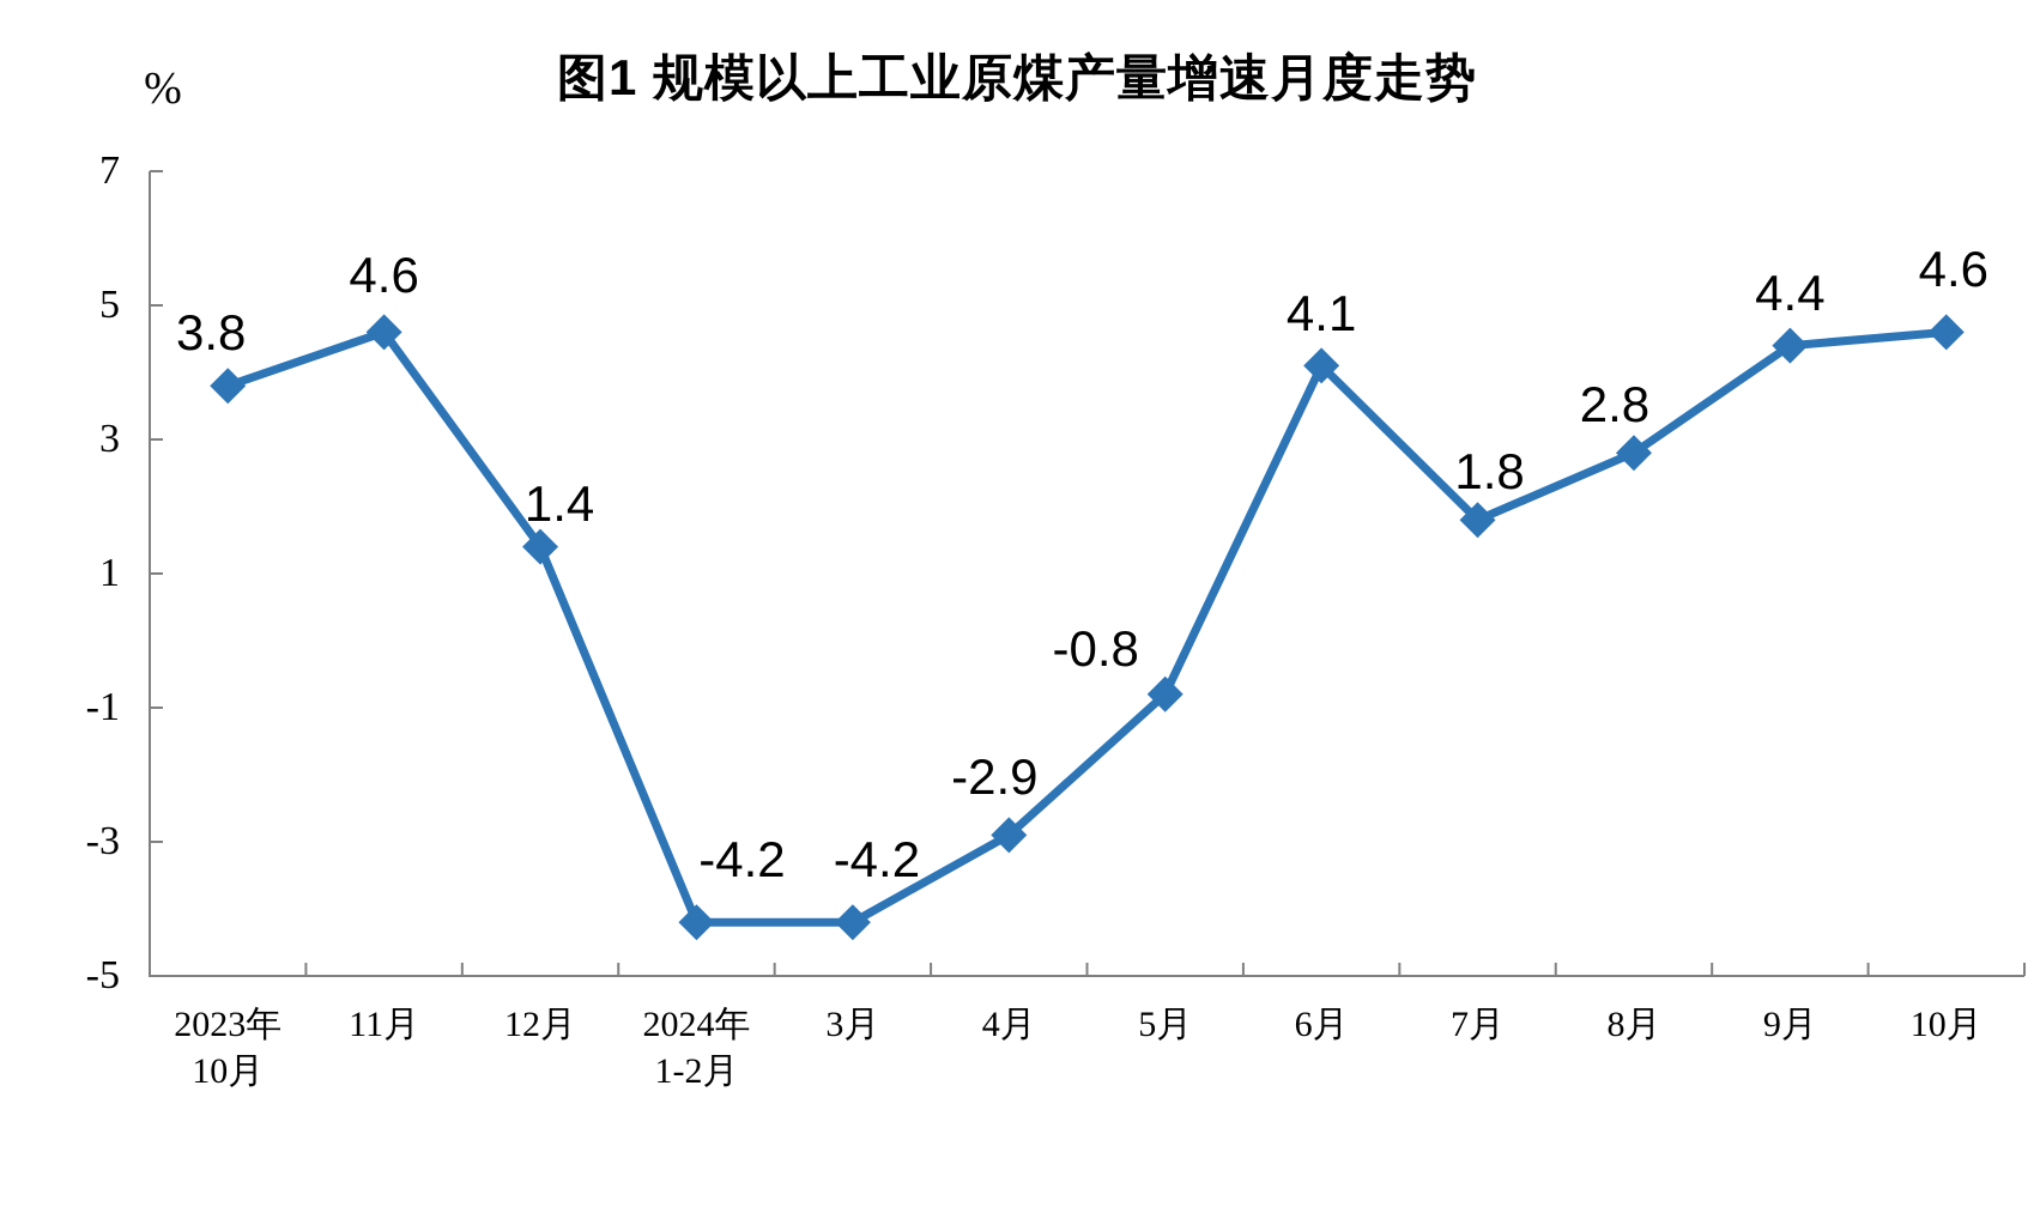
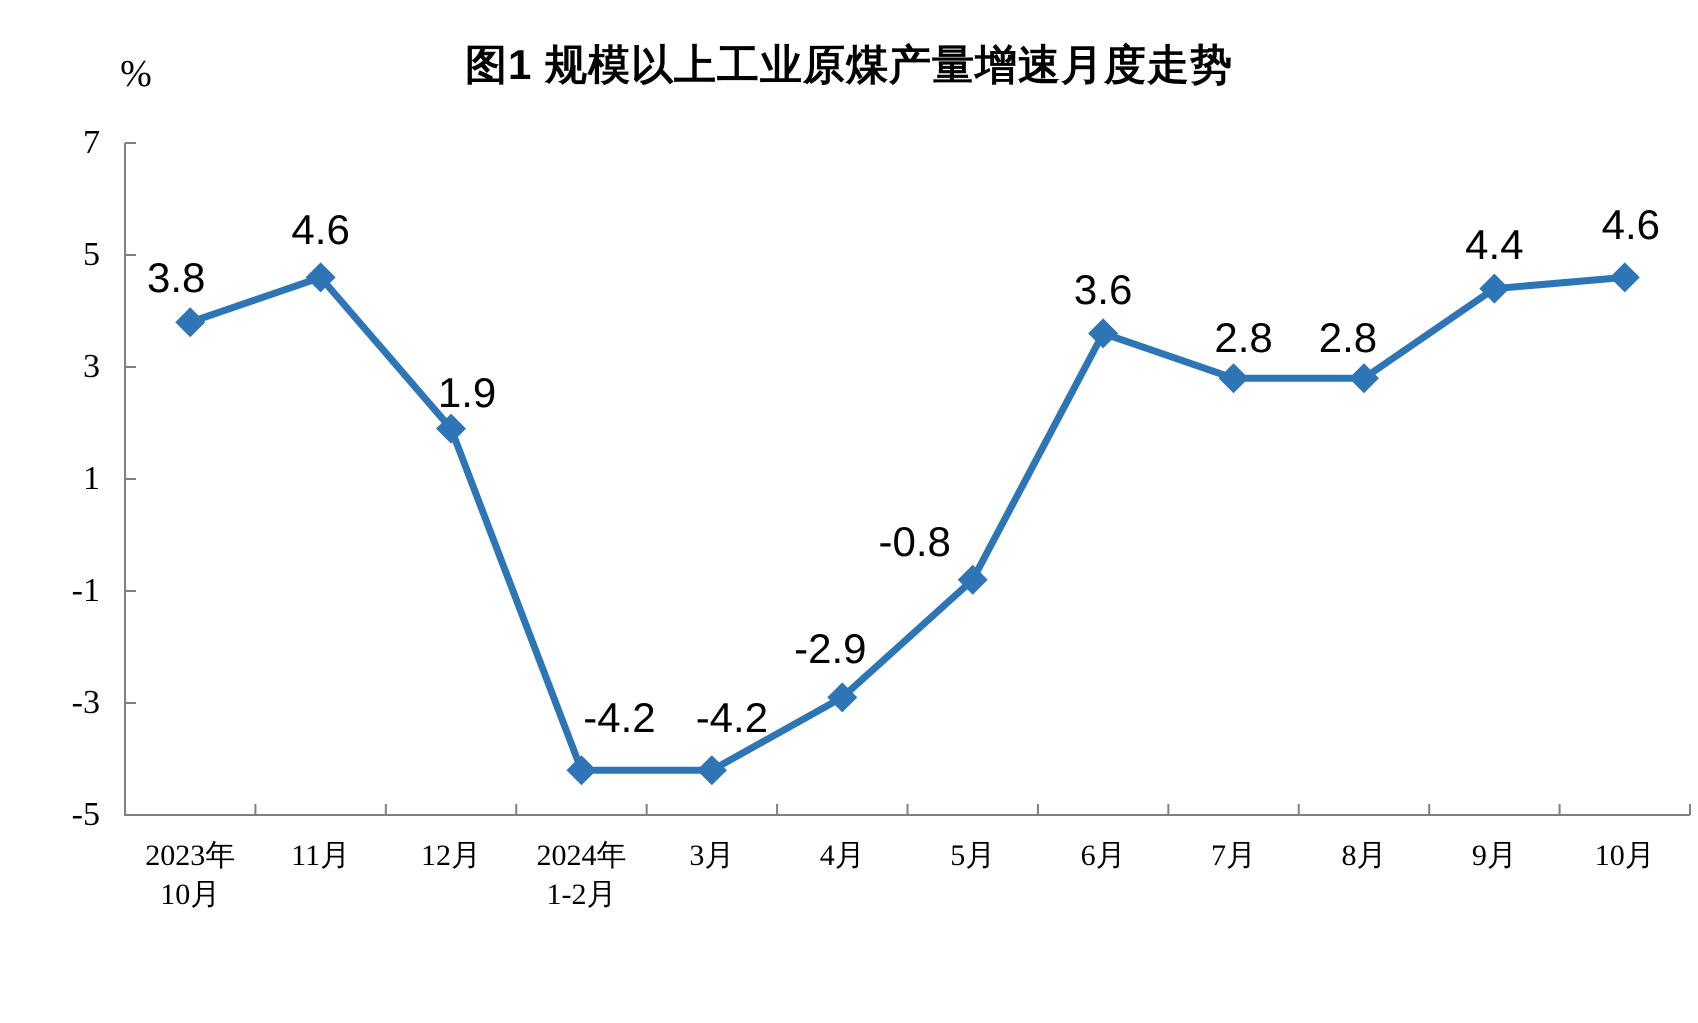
12月: 1.4 -> 1.9
6月: 4.1 -> 3.6
7月: 1.8 -> 2.8
